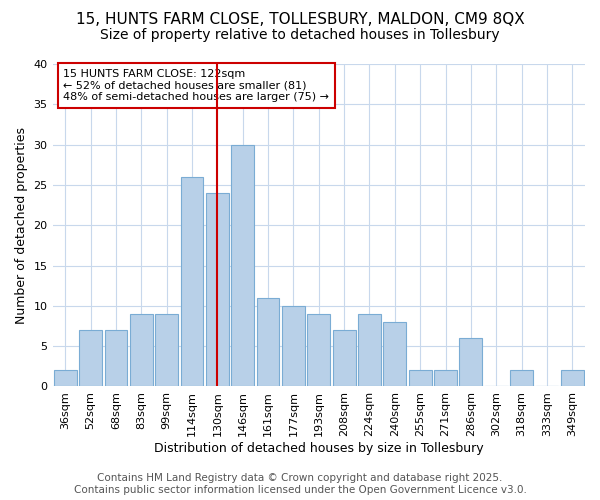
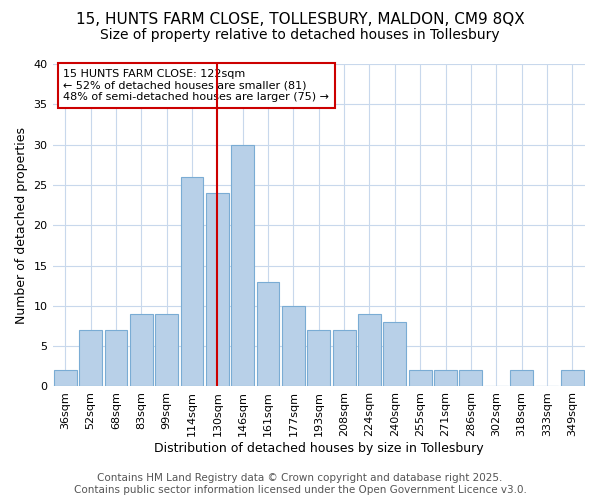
161sqm: 11 -> 13
193sqm: 9 -> 7
286sqm: 6 -> 2
